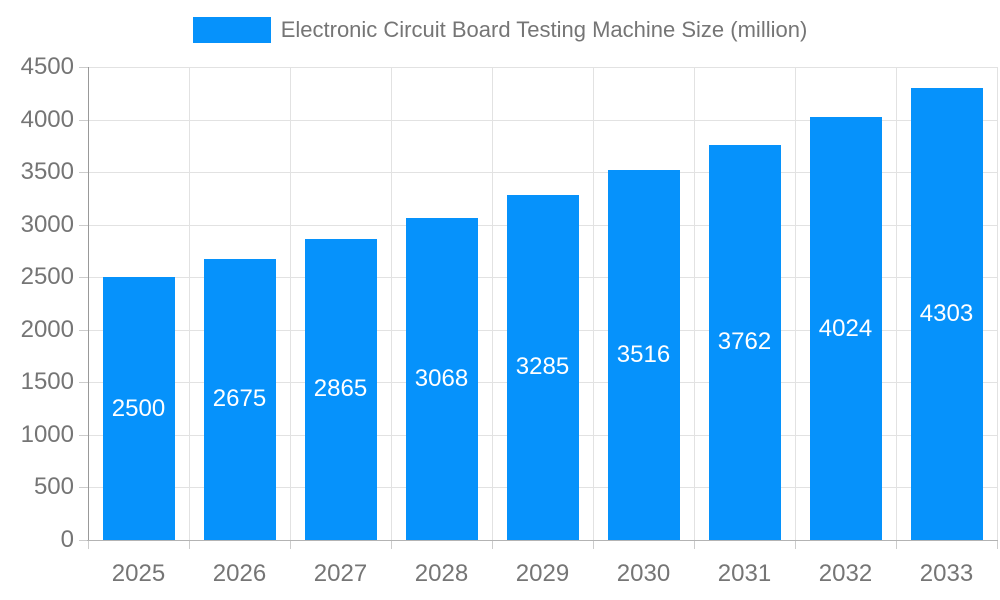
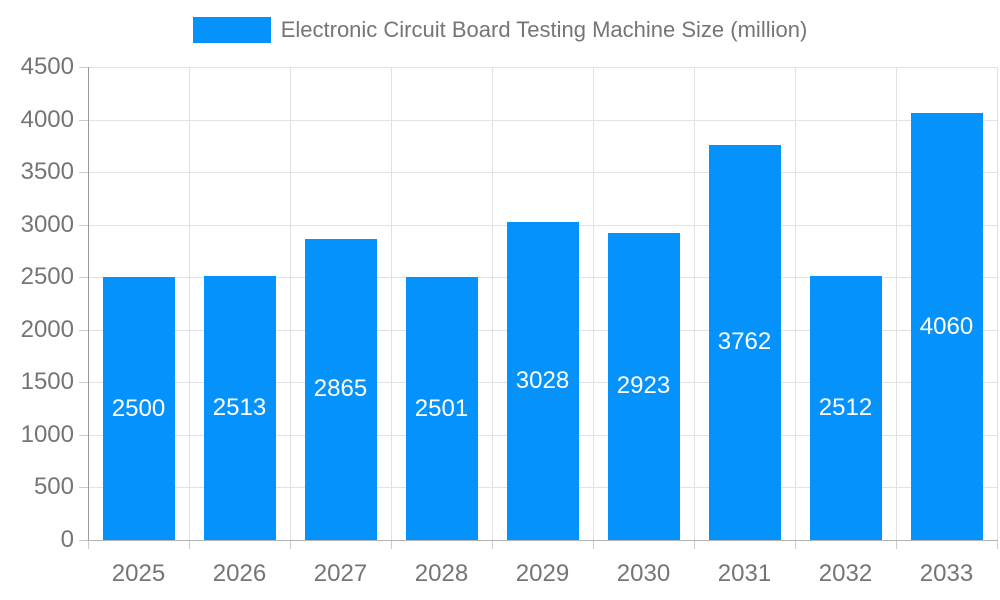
2026: 2675 -> 2513
2028: 3068 -> 2501
2029: 3285 -> 3028
2030: 3516 -> 2923
2032: 4024 -> 2512
2033: 4303 -> 4060
